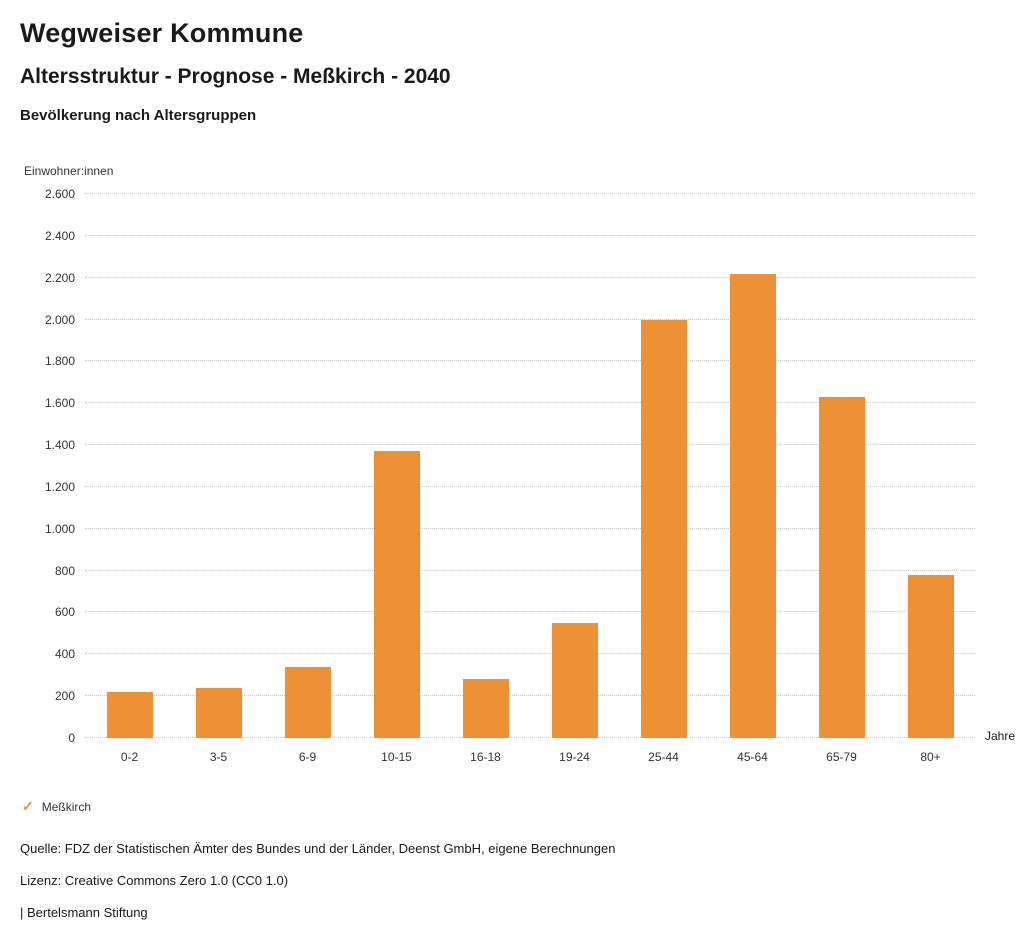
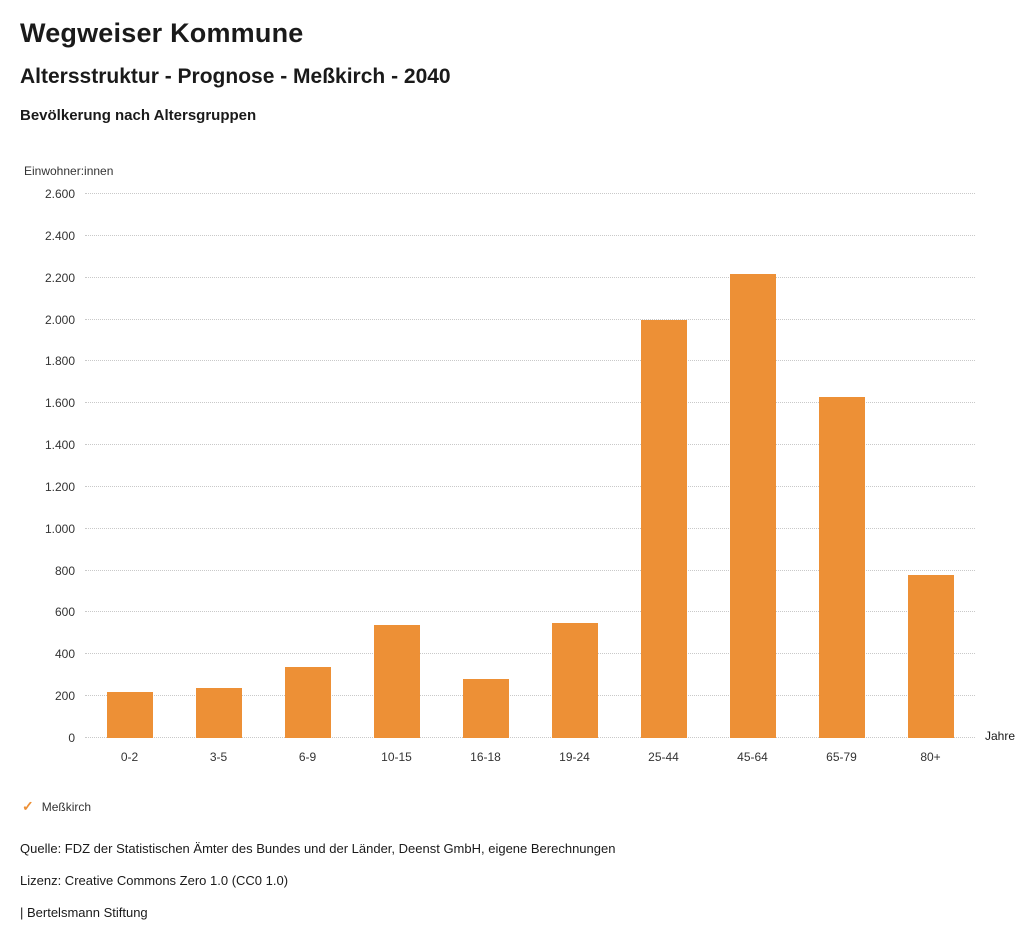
10-15: 1370 -> 540
